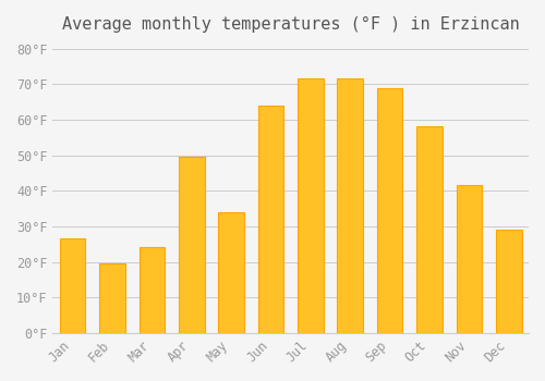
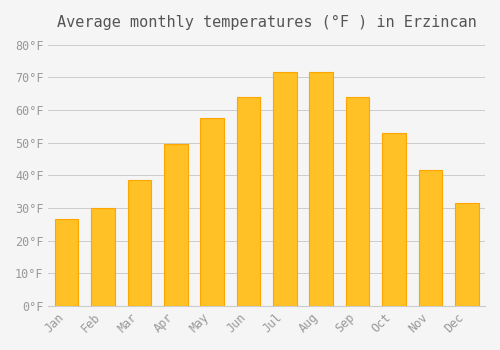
Feb: 19.5°F -> 30.0°F
Mar: 24.0°F -> 38.5°F
May: 34.0°F -> 57.5°F
Sep: 69.0°F -> 64.0°F
Oct: 58.0°F -> 53.0°F
Dec: 29.0°F -> 31.5°F
